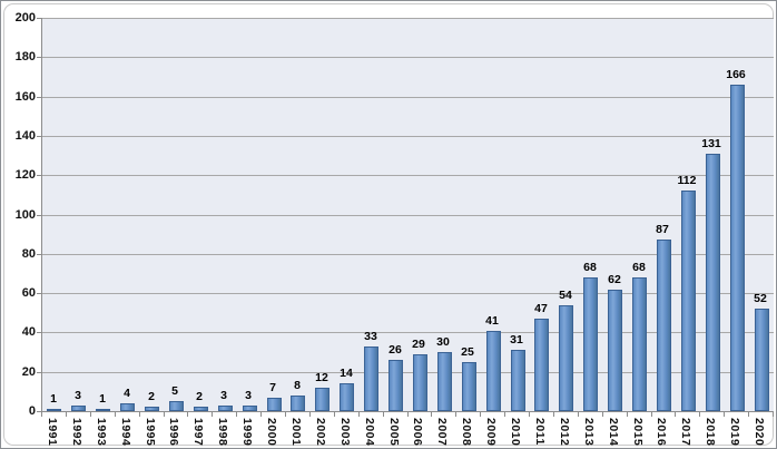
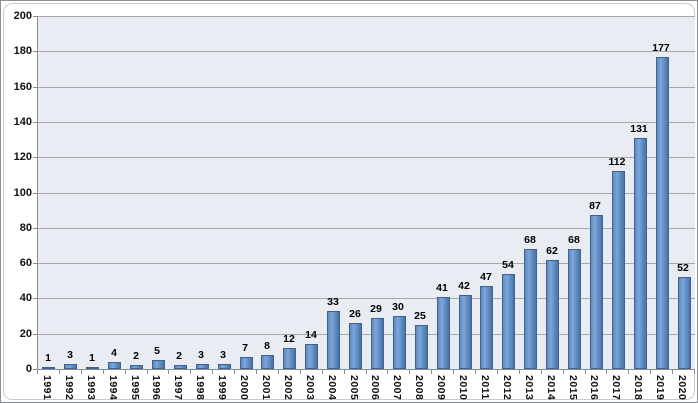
2010: 31 -> 42
2019: 166 -> 177
